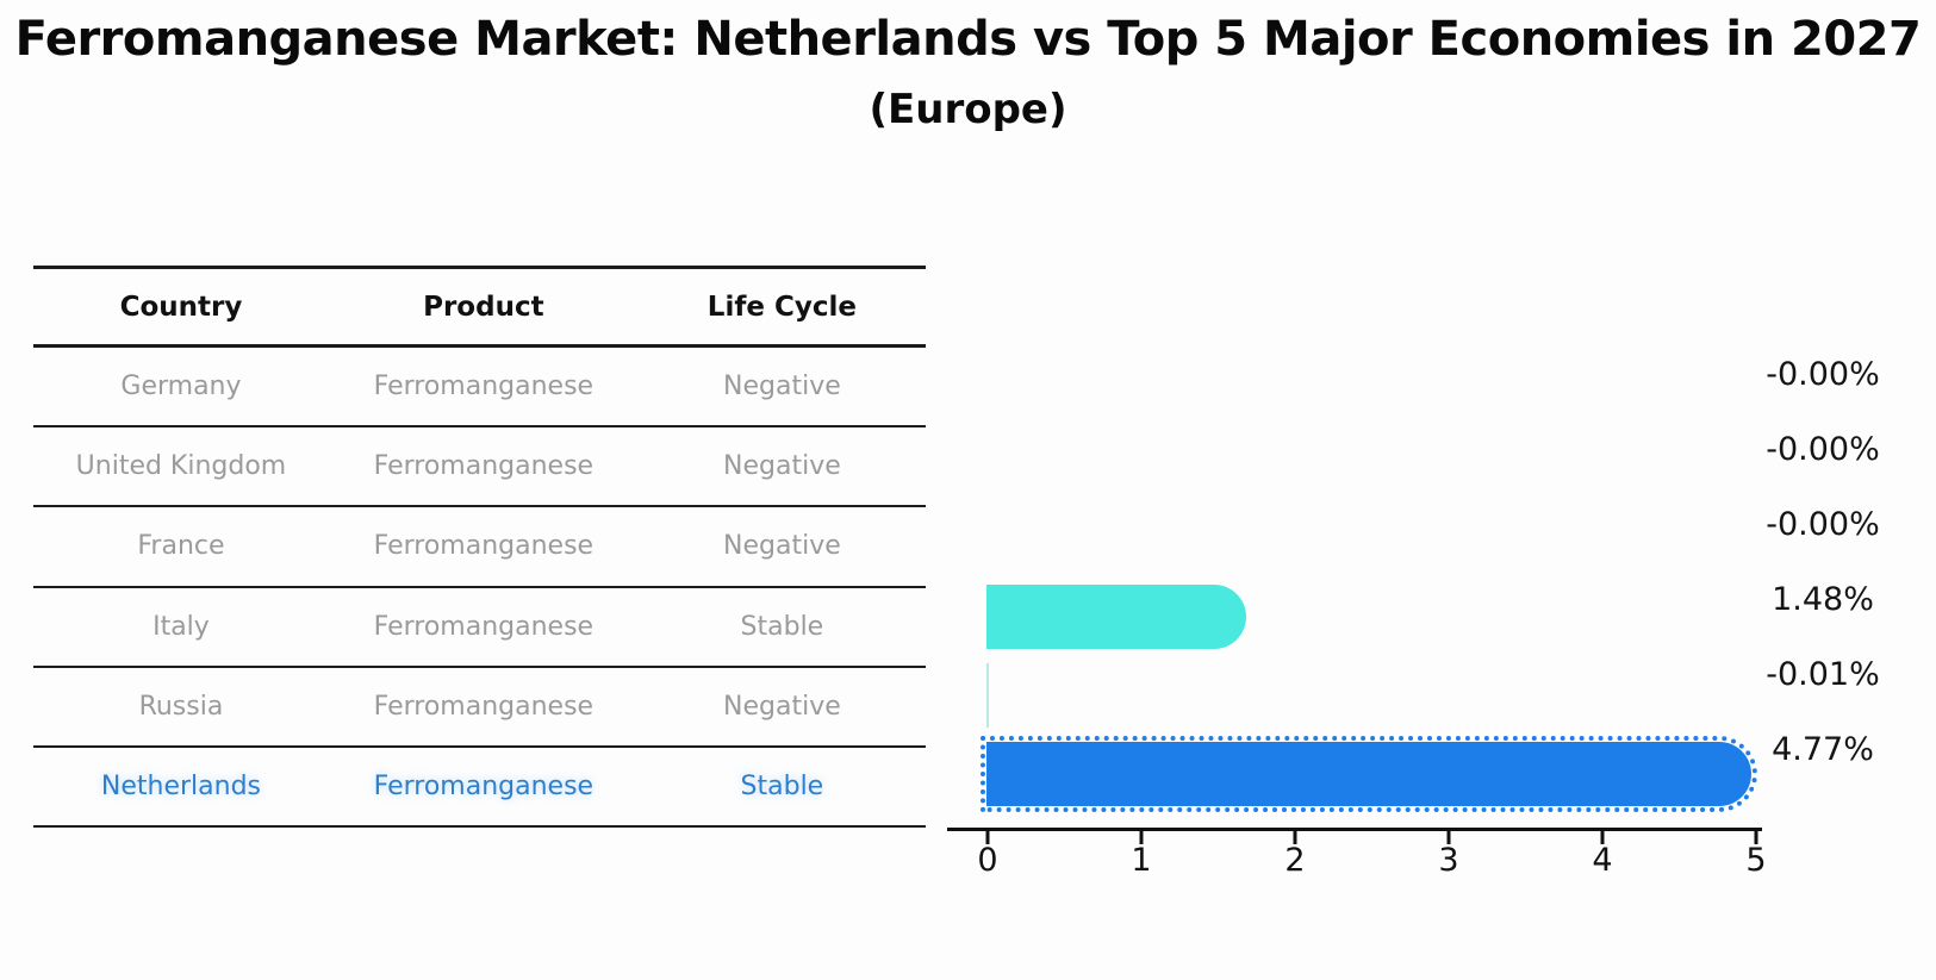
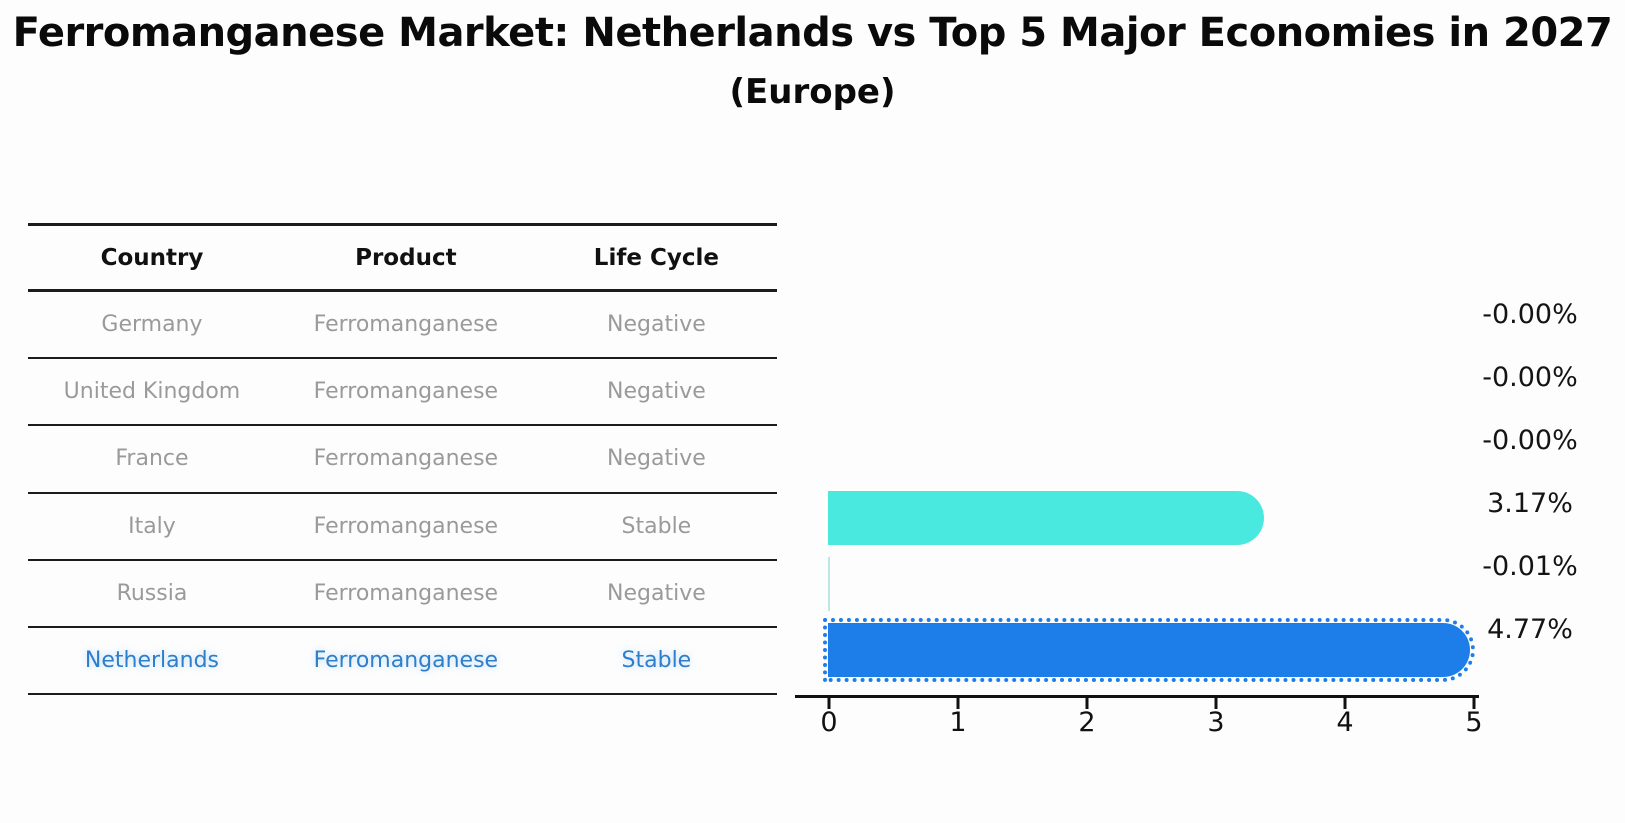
Italy: 1.48% -> 3.17%
